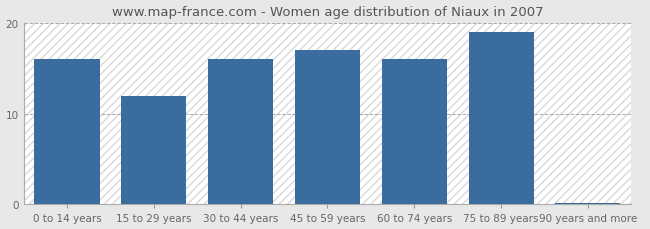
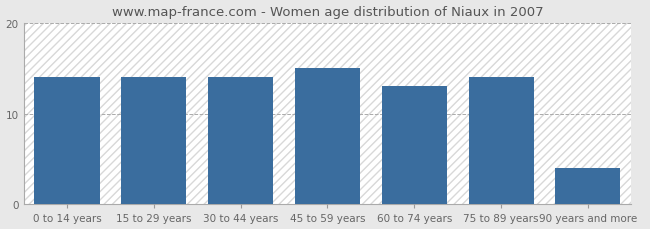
0 to 14 years: 16.0 -> 14.0
15 to 29 years: 12.0 -> 14.0
30 to 44 years: 16.0 -> 14.0
45 to 59 years: 17.0 -> 15.0
60 to 74 years: 16.0 -> 13.0
75 to 89 years: 19.0 -> 14.0
90 years and more: 0.2 -> 4.0
